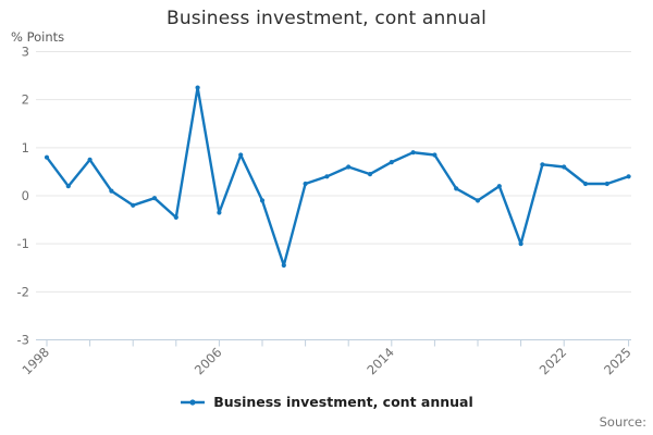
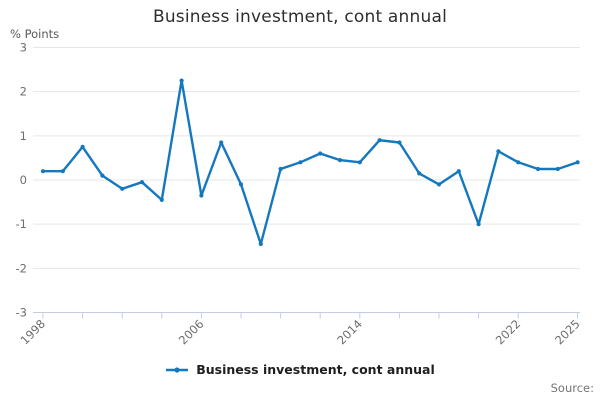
1998: 0.8 -> 0.2
2014: 0.7 -> 0.4
2022: 0.6 -> 0.4
